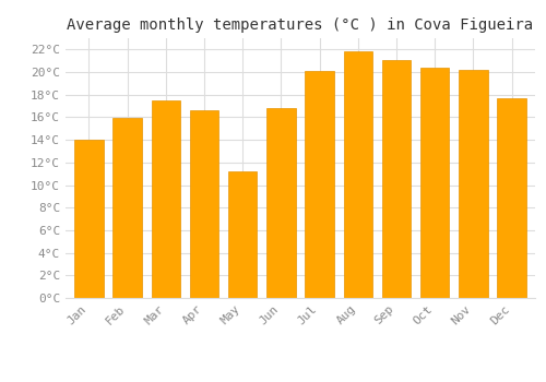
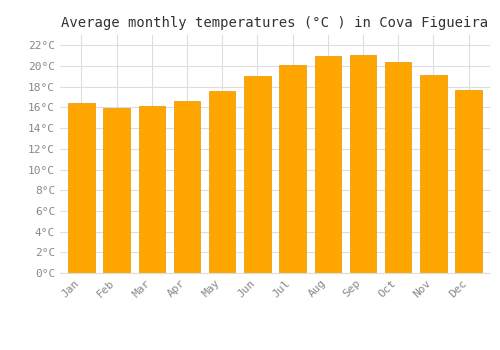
Jan: 14.0°C -> 16.4°C
Mar: 17.5°C -> 16.1°C
May: 11.2°C -> 17.6°C
Jun: 16.8°C -> 19.0°C
Aug: 21.8°C -> 21.0°C
Nov: 20.2°C -> 19.1°C
